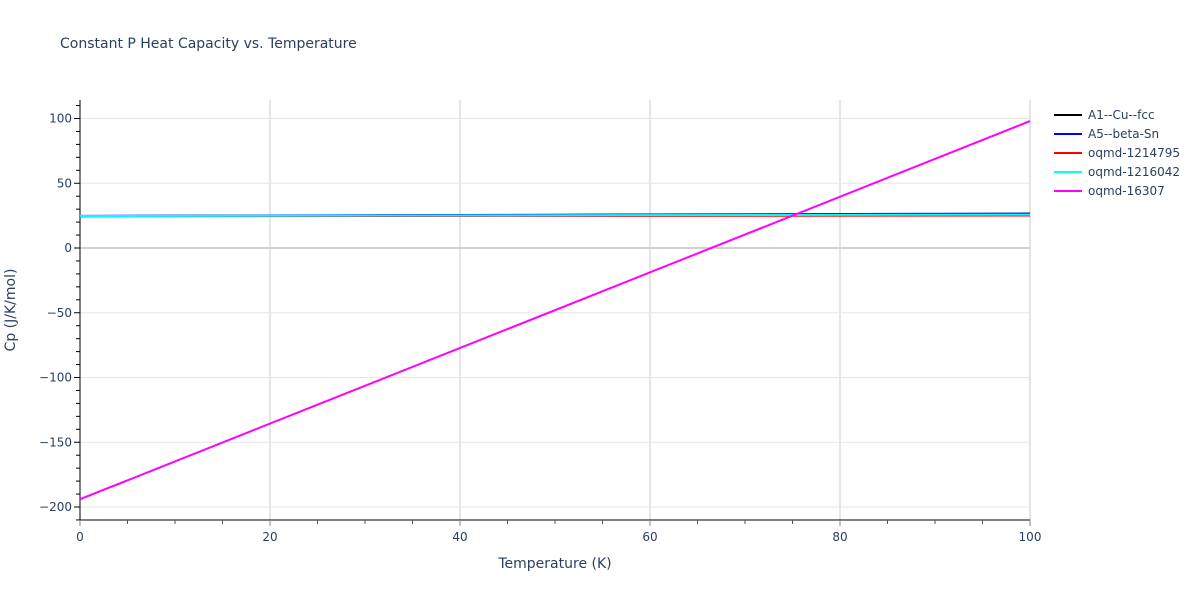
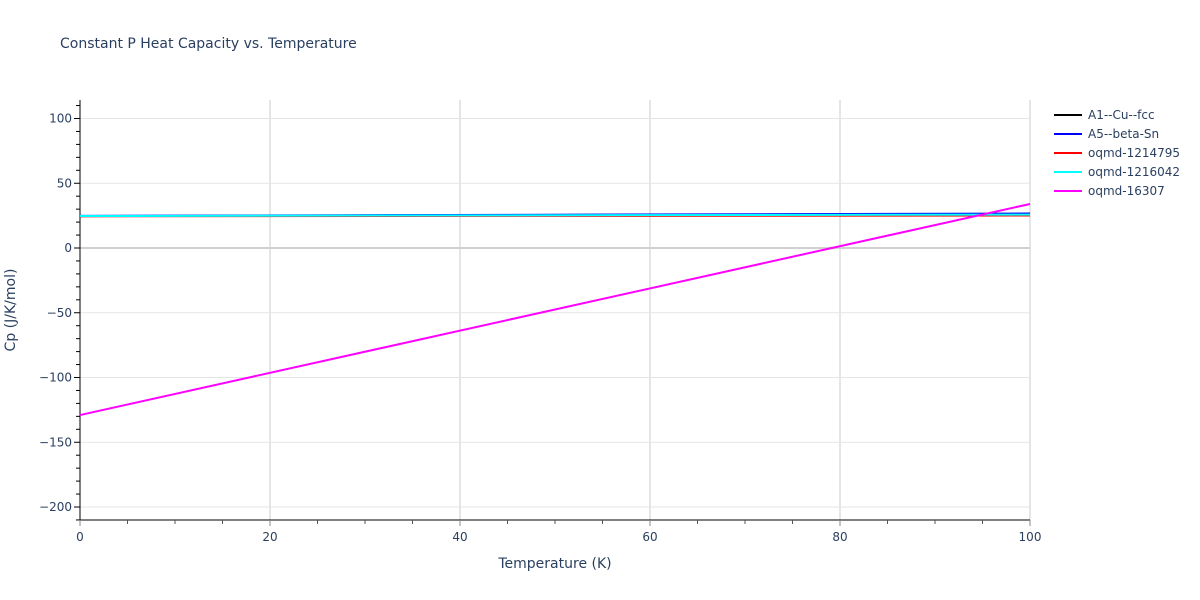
oqmd-16307/0: -194 -> -129
oqmd-16307/100: 98 -> 34
